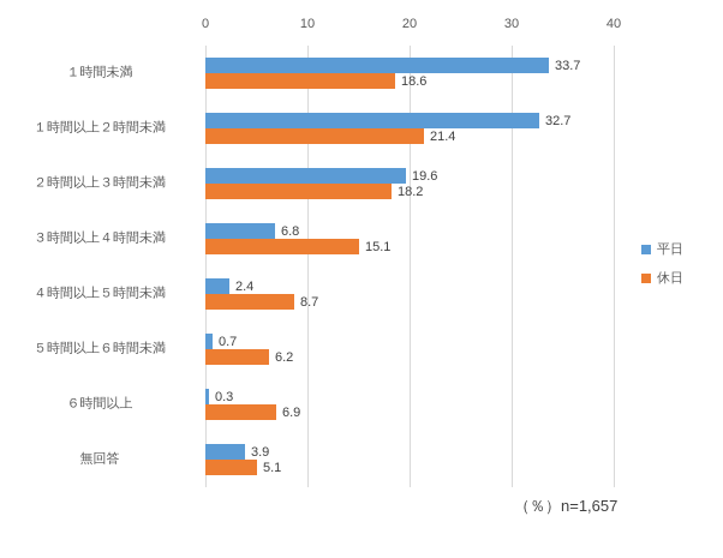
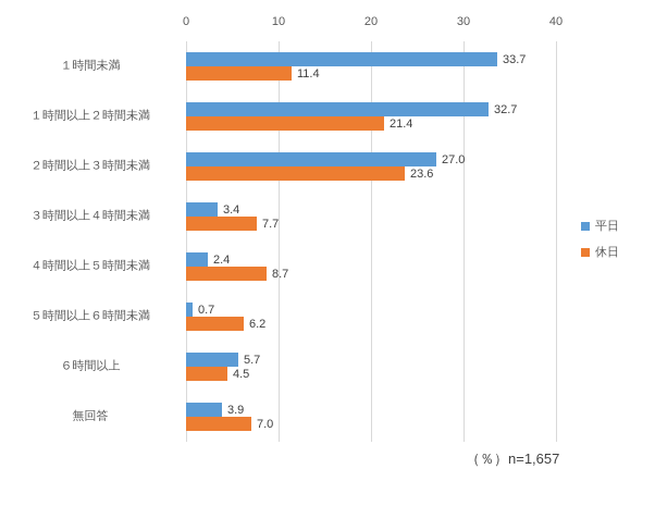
休日/１時間未満: 18.6 -> 11.4
平日/２時間以上３時間未満: 19.6 -> 27.0
休日/２時間以上３時間未満: 18.2 -> 23.6
平日/３時間以上４時間未満: 6.8 -> 3.4
休日/３時間以上４時間未満: 15.1 -> 7.7
平日/６時間以上: 0.3 -> 5.7
休日/６時間以上: 6.9 -> 4.5
休日/無回答: 5.1 -> 7.0
